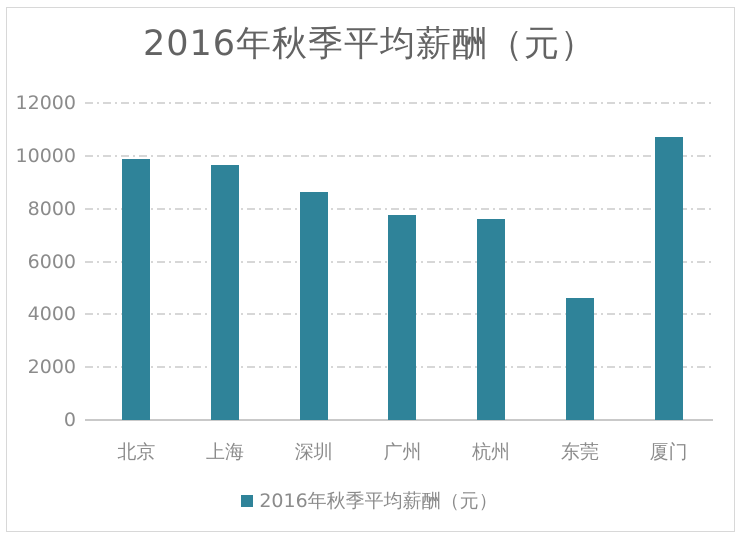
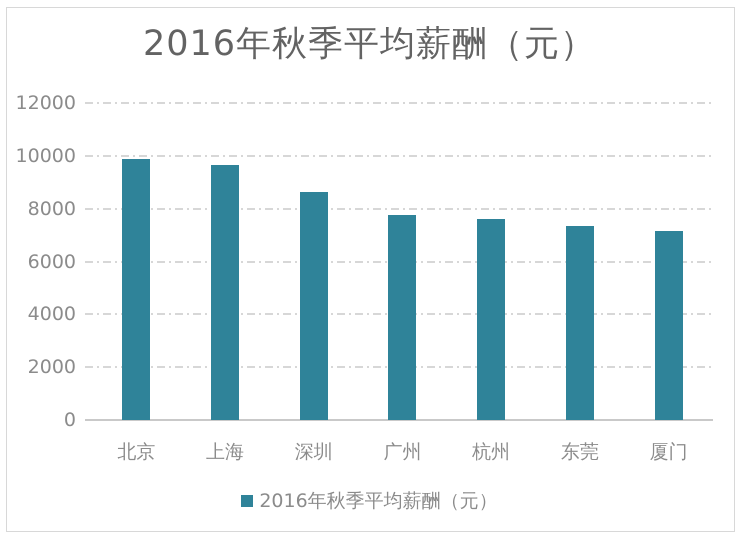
东莞: 4600 -> 7300
厦门: 10700 -> 7200
